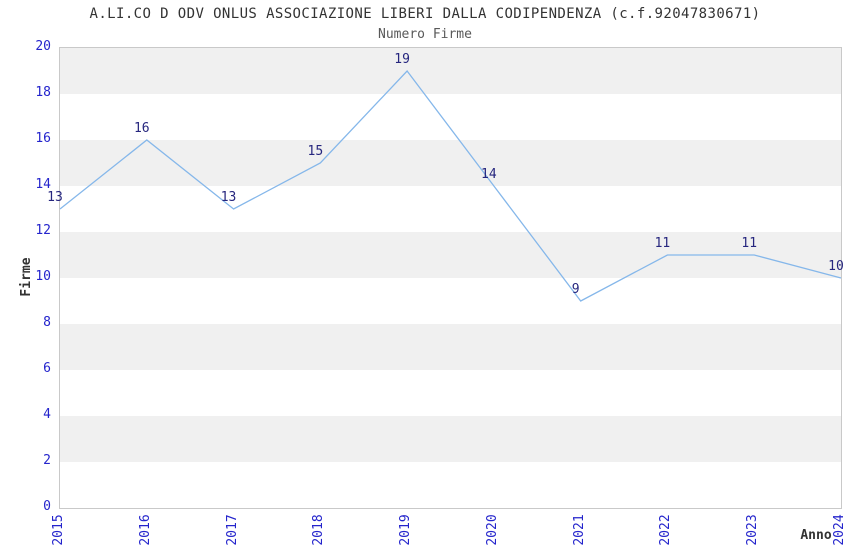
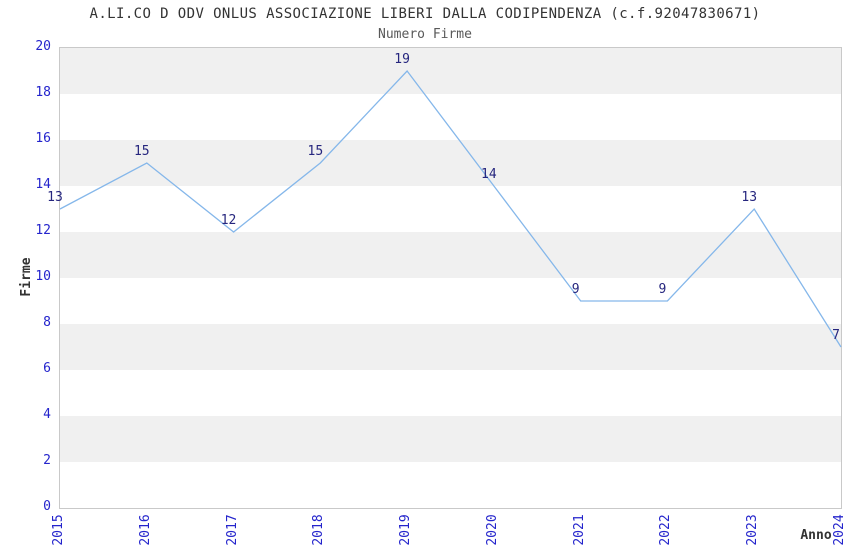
2016: 16 -> 15
2017: 13 -> 12
2022: 11 -> 9
2023: 11 -> 13
2024: 10 -> 7
